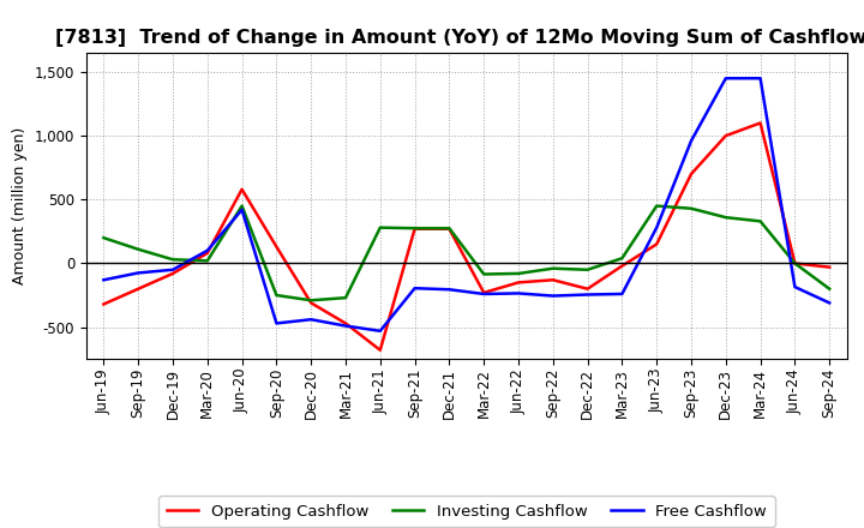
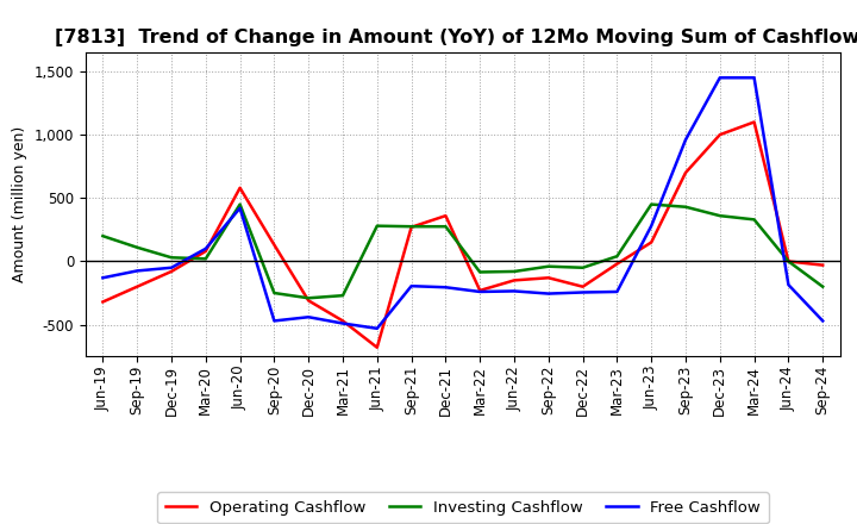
Operating Cashflow/Dec-21: 270 -> 360
Free Cashflow/Sep-24: -310 -> -470
